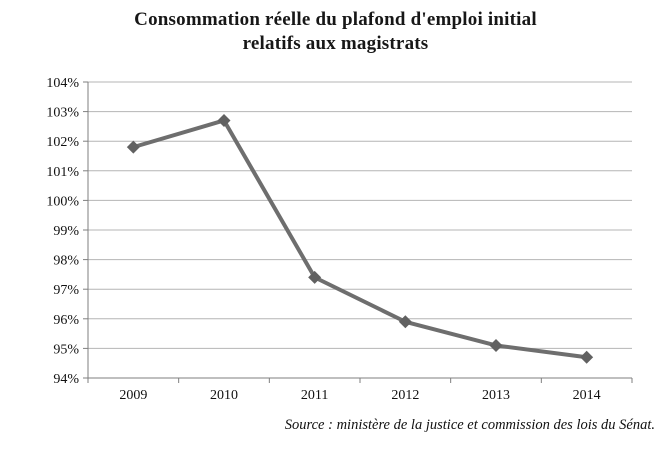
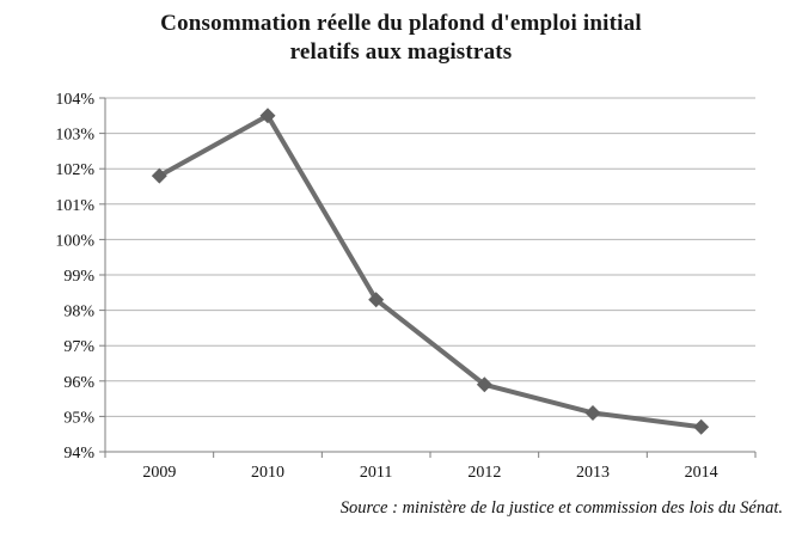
2010: 102.7% -> 103.5%
2011: 97.4% -> 98.3%
